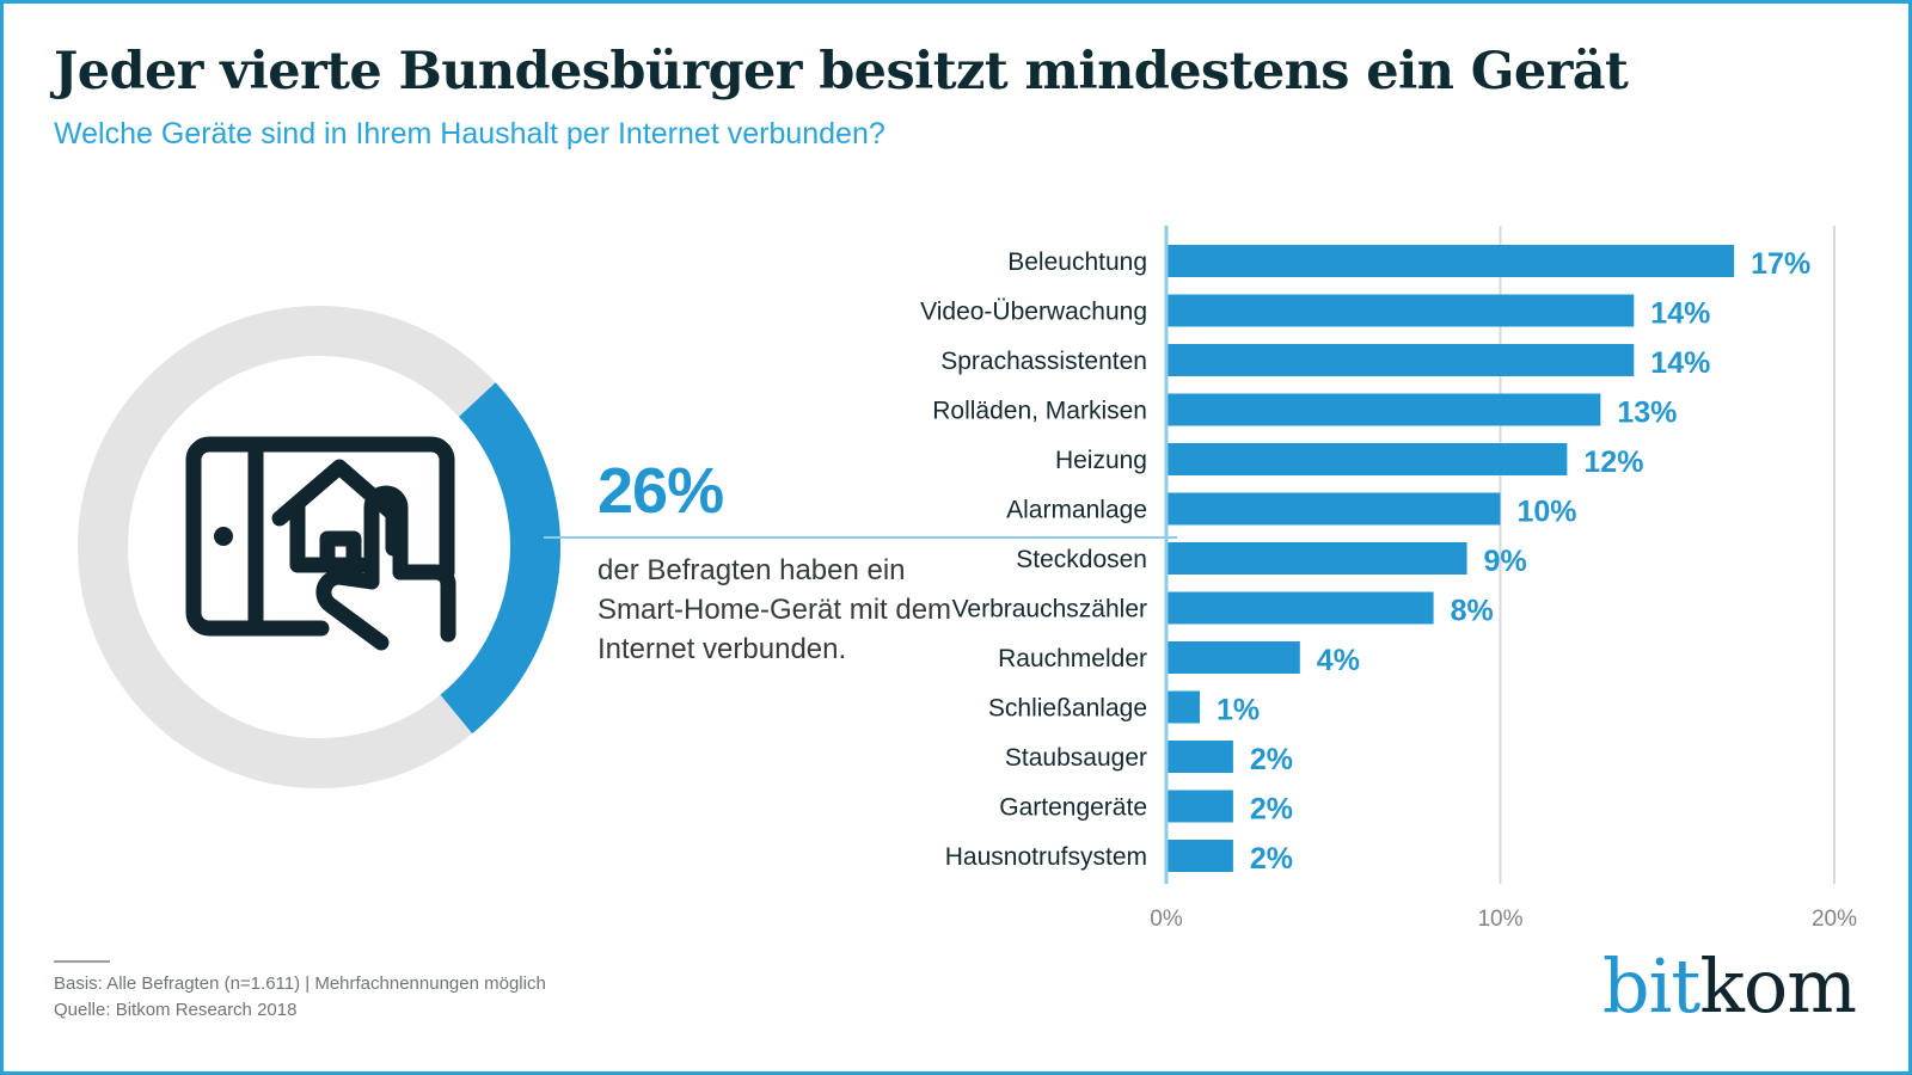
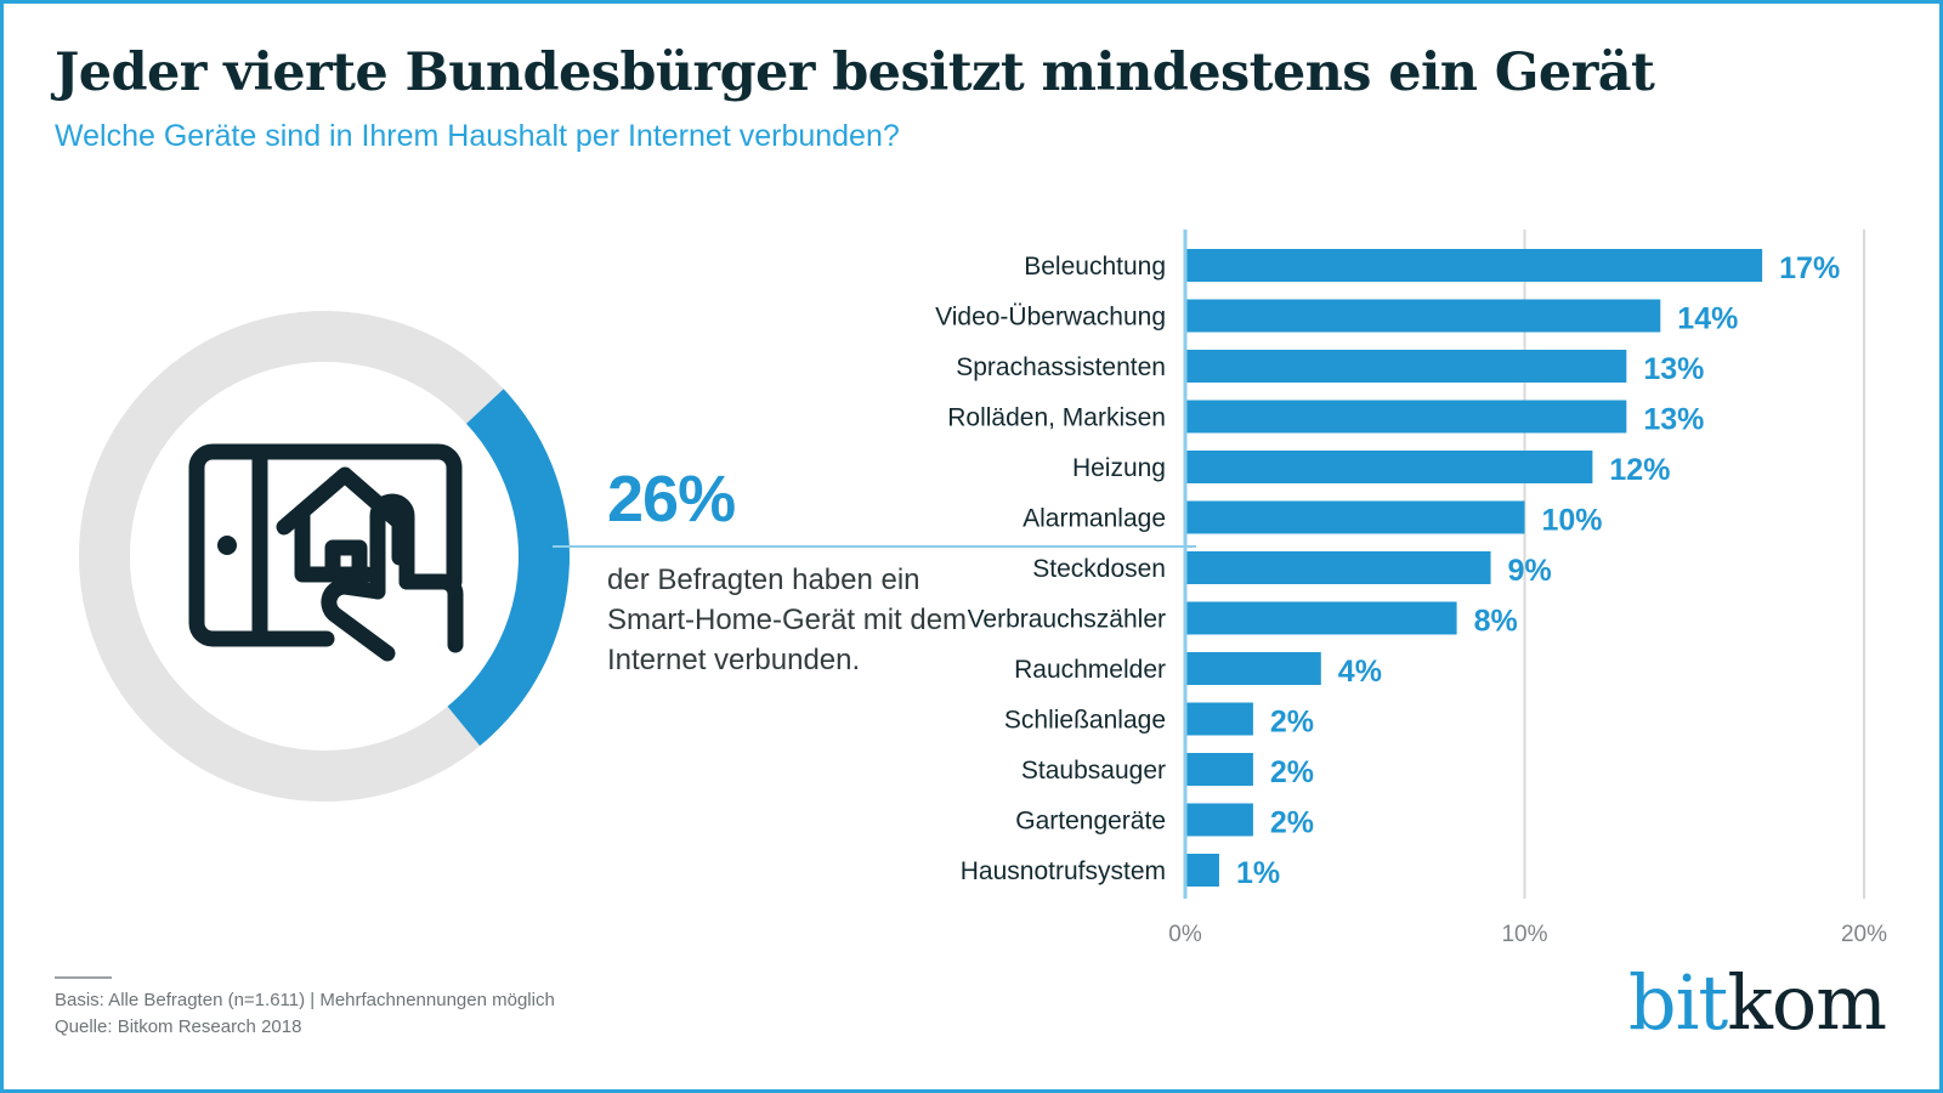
Sprachassistenten: 14% -> 13%
Schließanlage: 1% -> 2%
Hausnotrufsystem: 2% -> 1%
